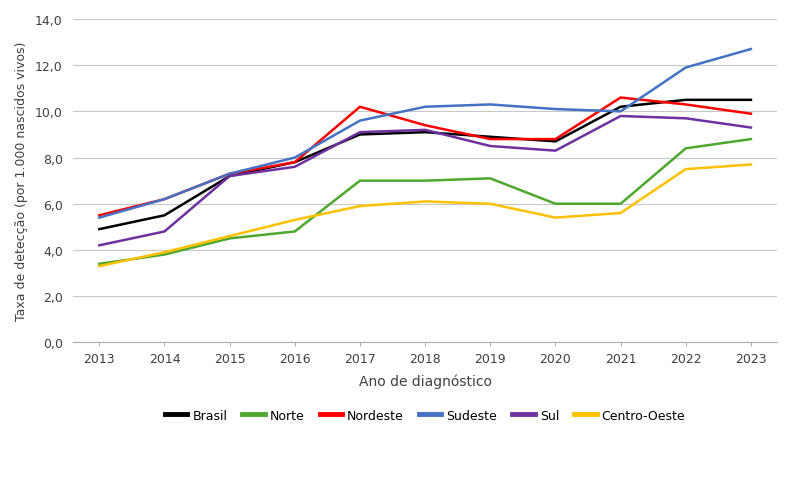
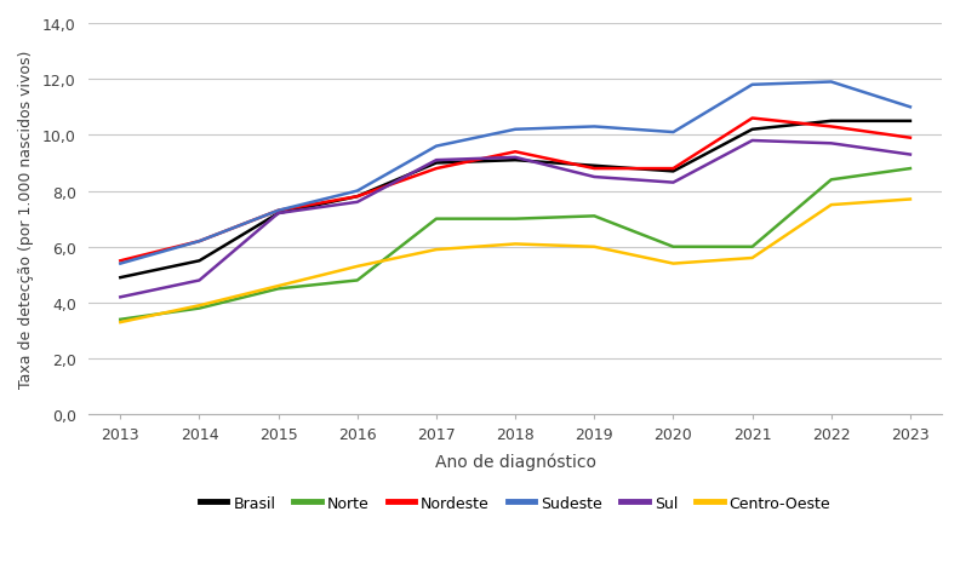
Nordeste/2017: 10,2 -> 8,8
Sudeste/2021: 10,0 -> 11,8
Sudeste/2023: 12,7 -> 11,0
